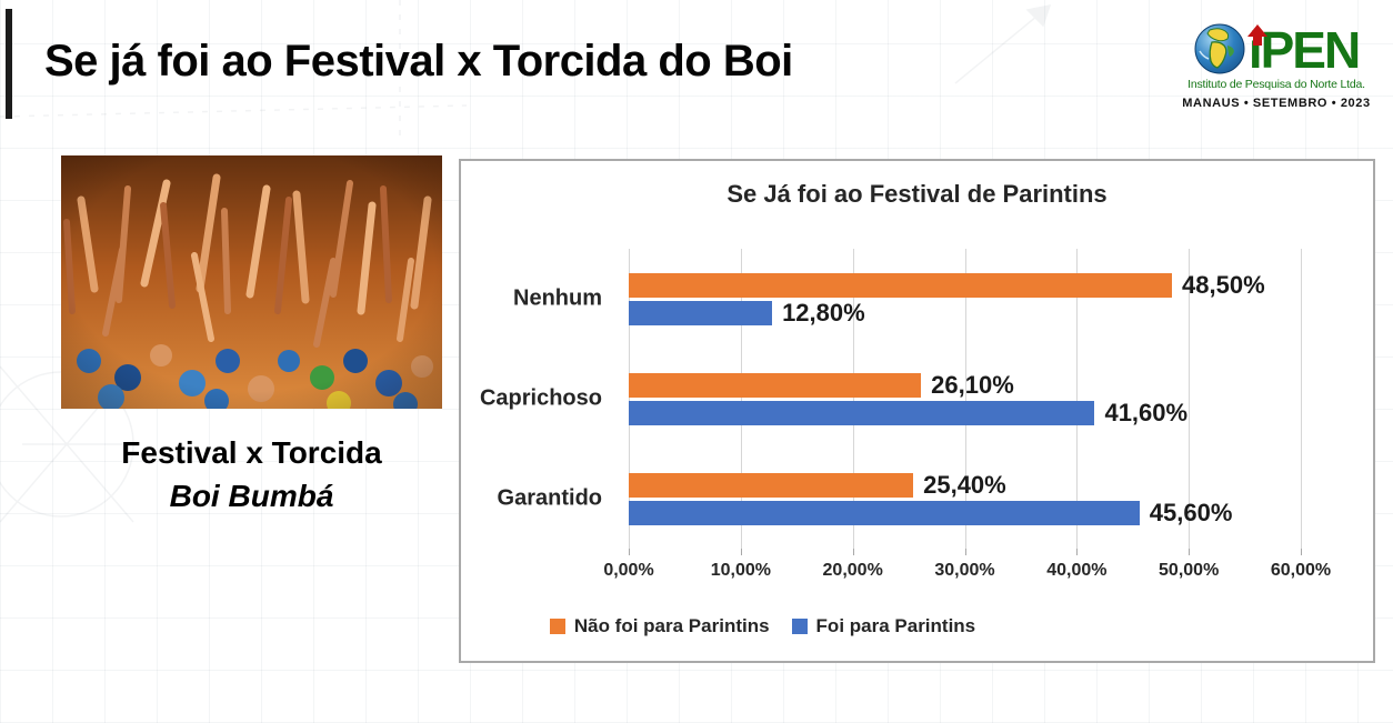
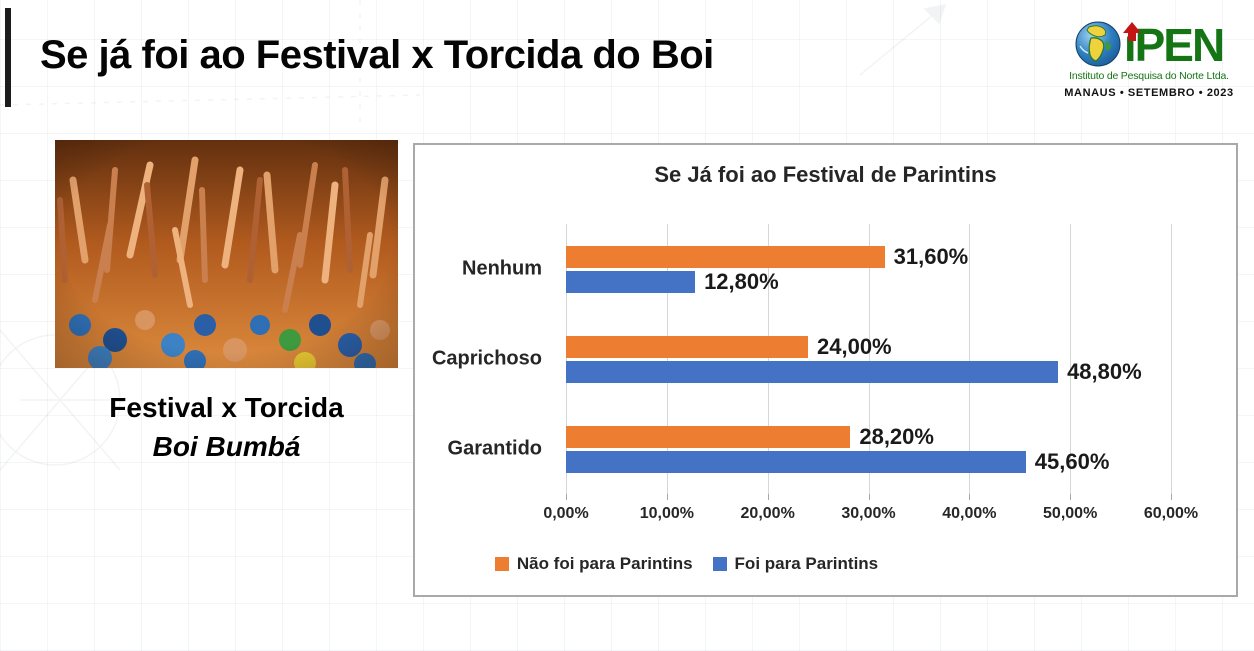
Não foi para Parintins/Nenhum: 48,50% -> 31,60%
Não foi para Parintins/Caprichoso: 26,10% -> 24,00%
Foi para Parintins/Caprichoso: 41,60% -> 48,80%
Não foi para Parintins/Garantido: 25,40% -> 28,20%
